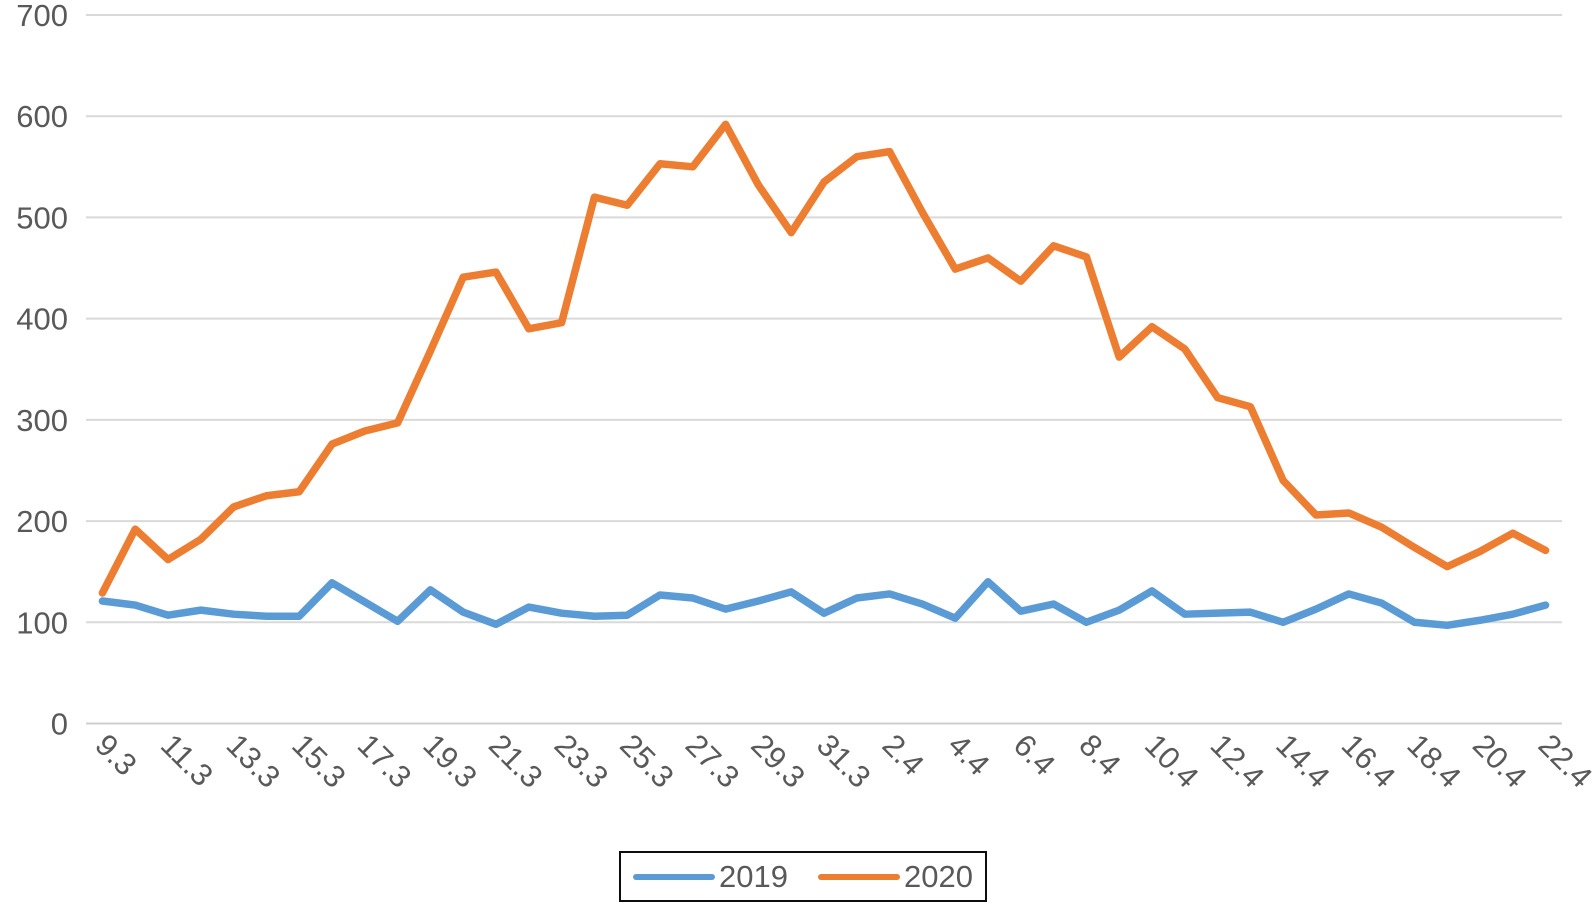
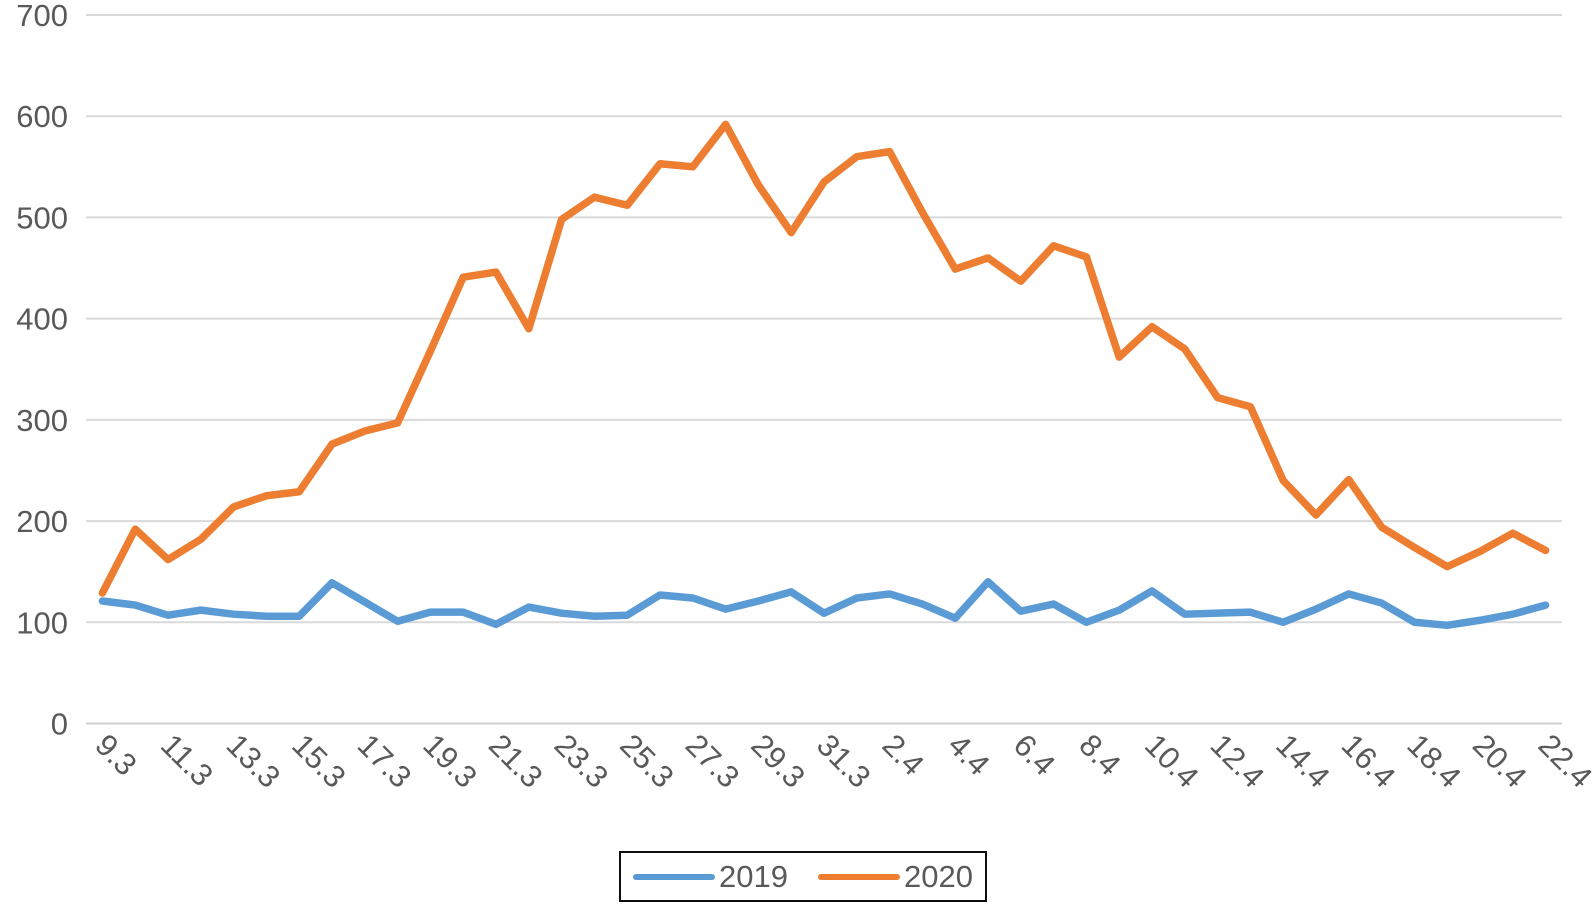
2019/19.3: 132 -> 110
2020/23.3: 396 -> 498
2020/16.4: 208 -> 241
